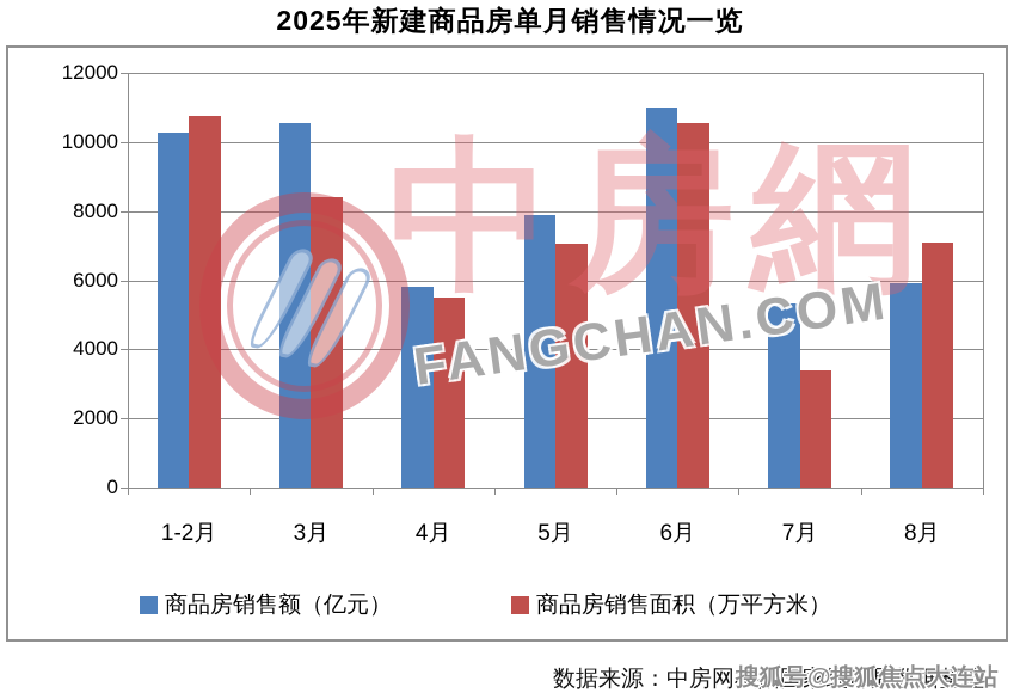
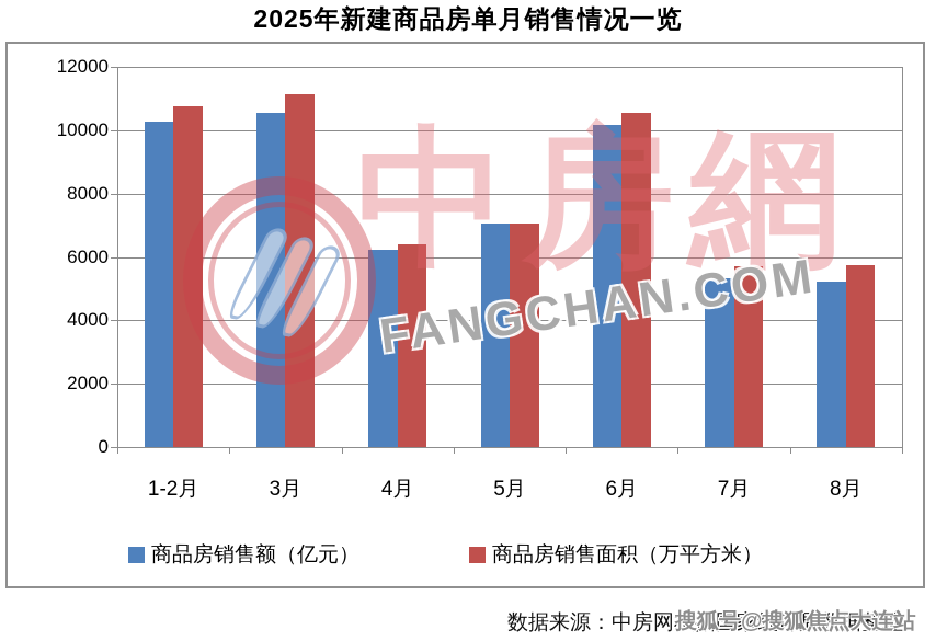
商品房销售面积（万平方米）/3月: 8400 -> 11100
商品房销售额（亿元）/4月: 5800 -> 6200
商品房销售面积（万平方米）/4月: 5500 -> 6400
商品房销售额（亿元）/5月: 7900 -> 7100
商品房销售额（亿元）/6月: 11000 -> 10200
商品房销售面积（万平方米）/7月: 3400 -> 5700
商品房销售额（亿元）/8月: 5900 -> 5200
商品房销售面积（万平方米）/8月: 7100 -> 5700
